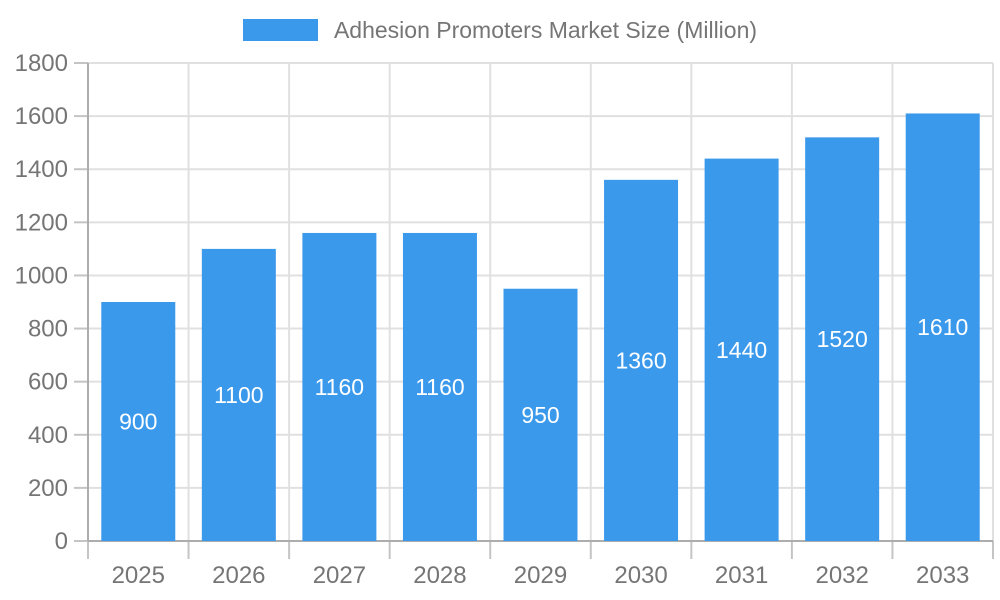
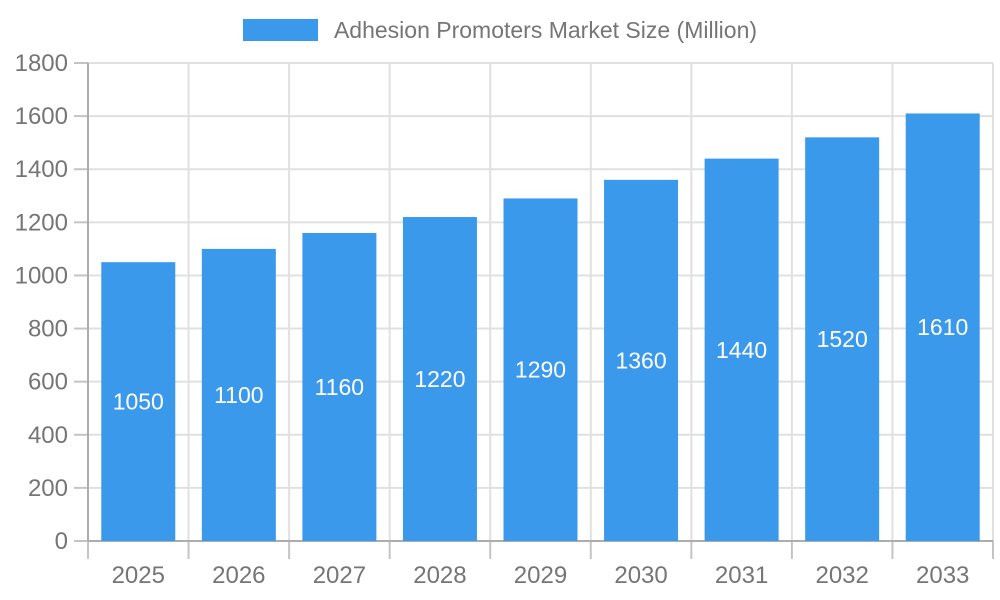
2025: 900 -> 1050
2028: 1160 -> 1220
2029: 950 -> 1290
